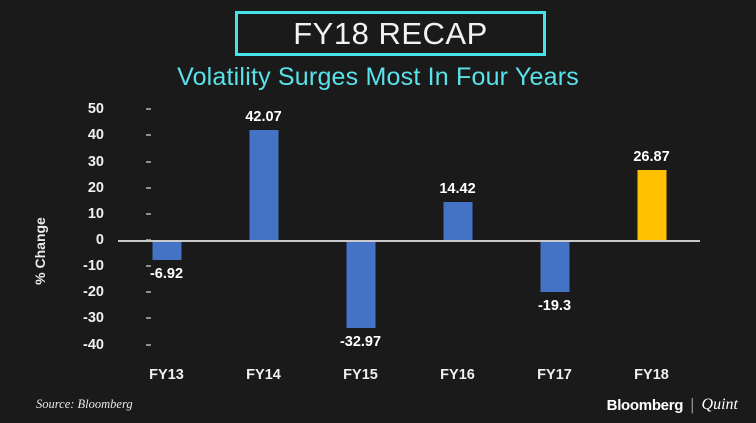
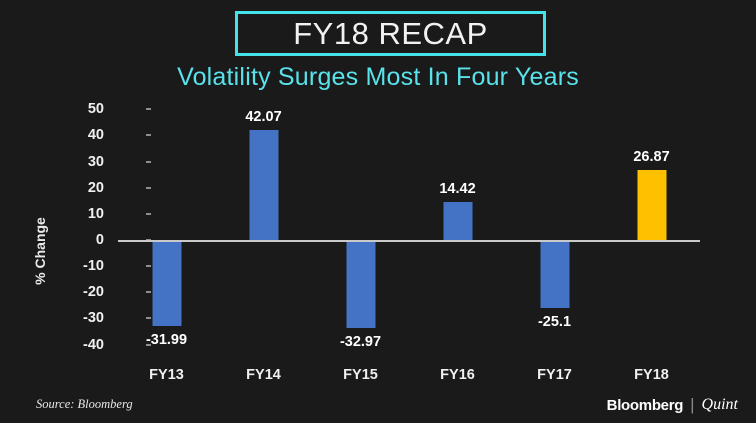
FY13: -6.92 -> -31.99
FY17: -19.3 -> -25.1
